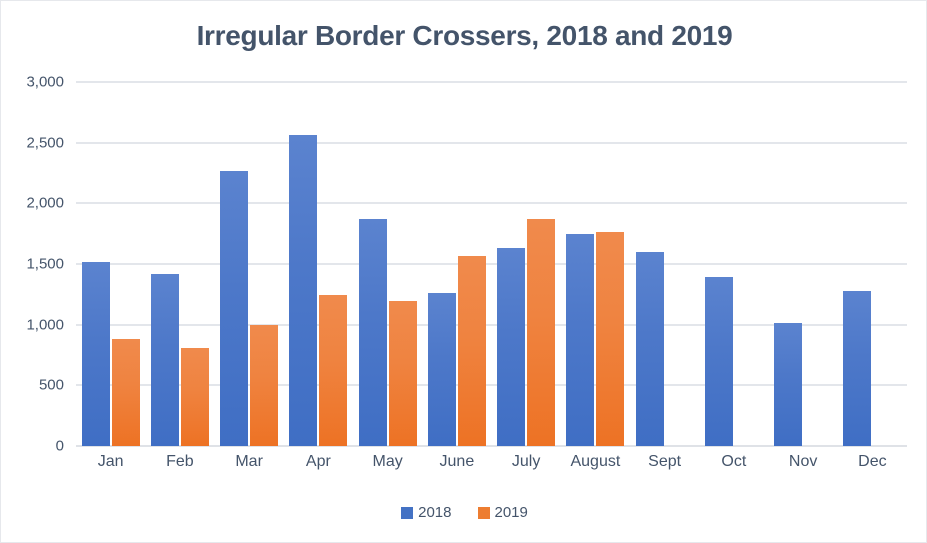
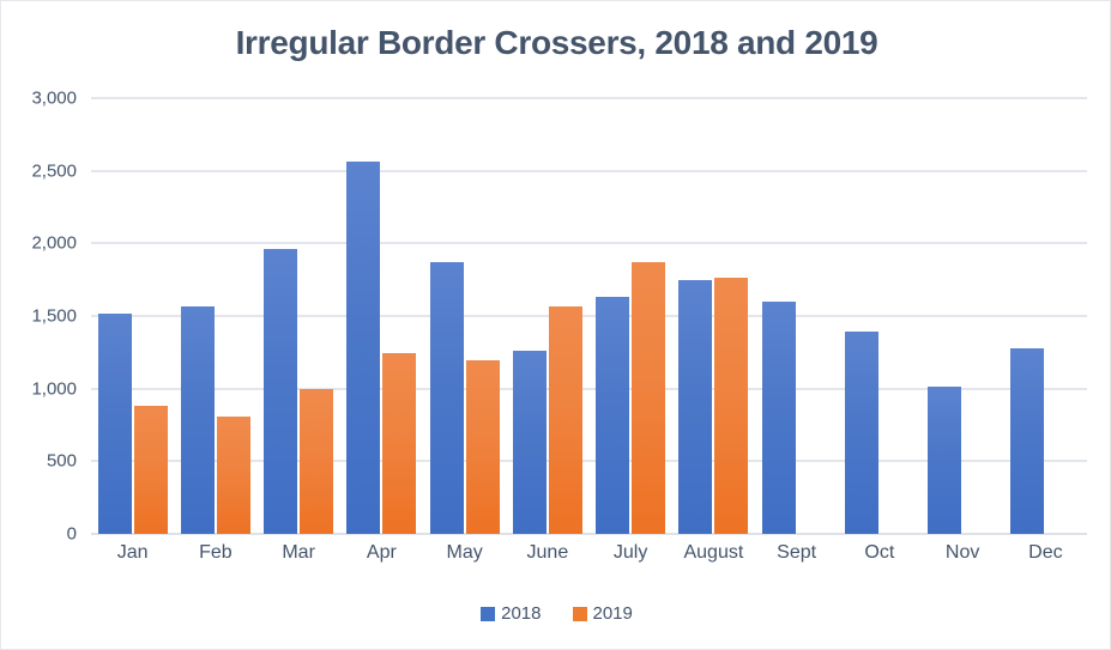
2018/Feb: 1420 -> 1560
2018/Mar: 2270 -> 1960
